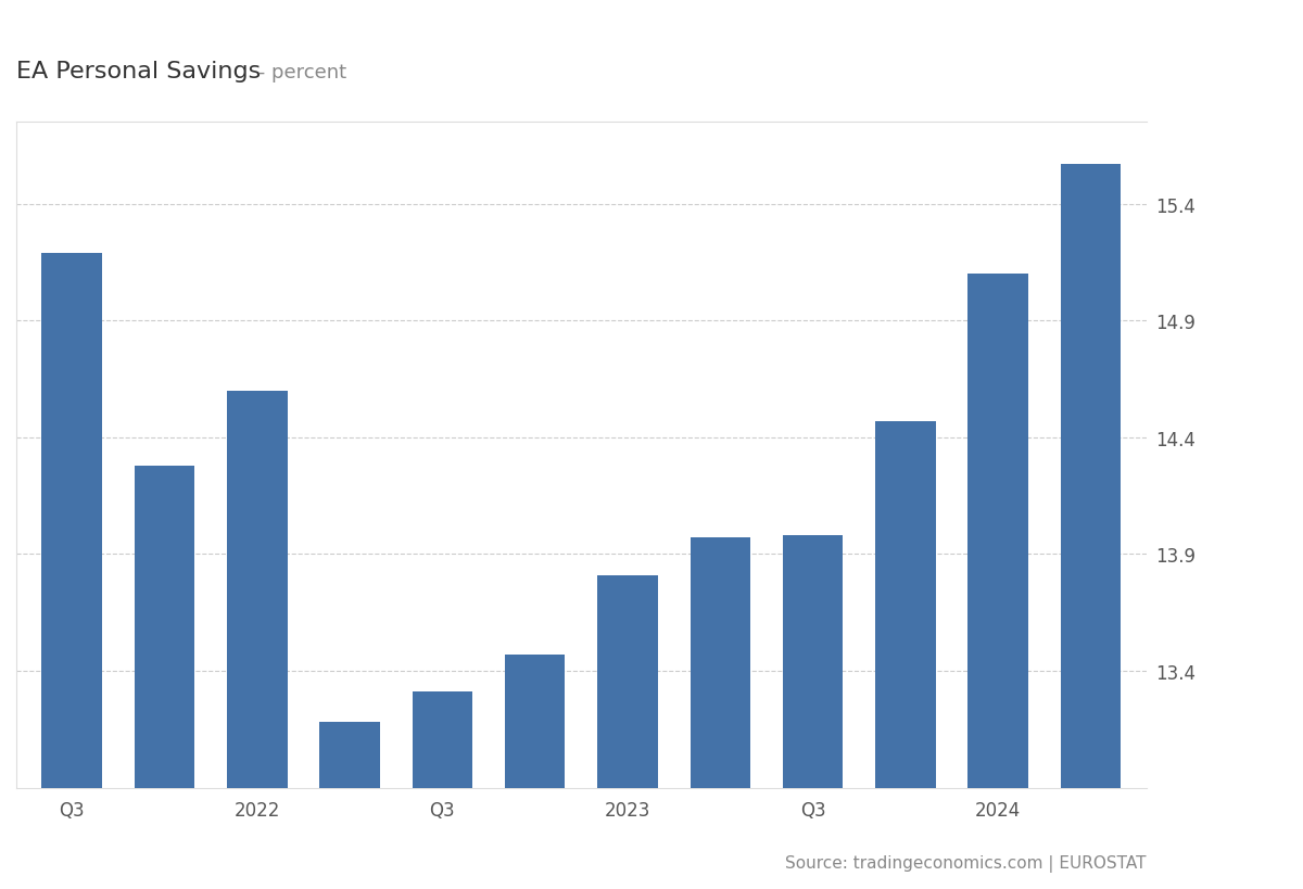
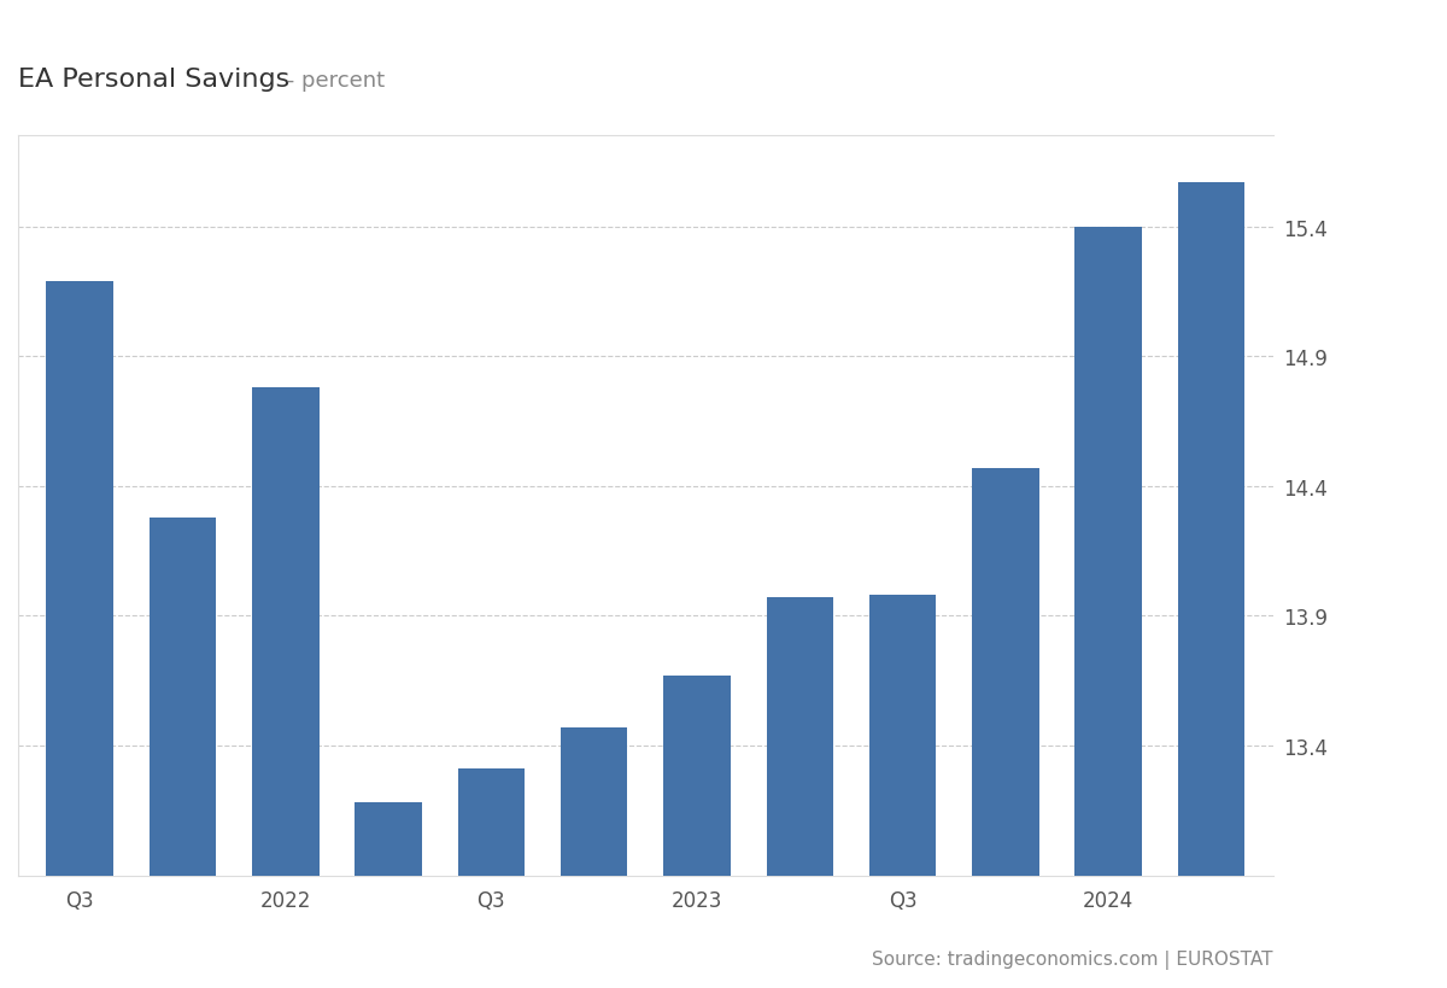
2022: 14.60 -> 14.78
2023: 13.81 -> 13.67
2024: 15.10 -> 15.40
